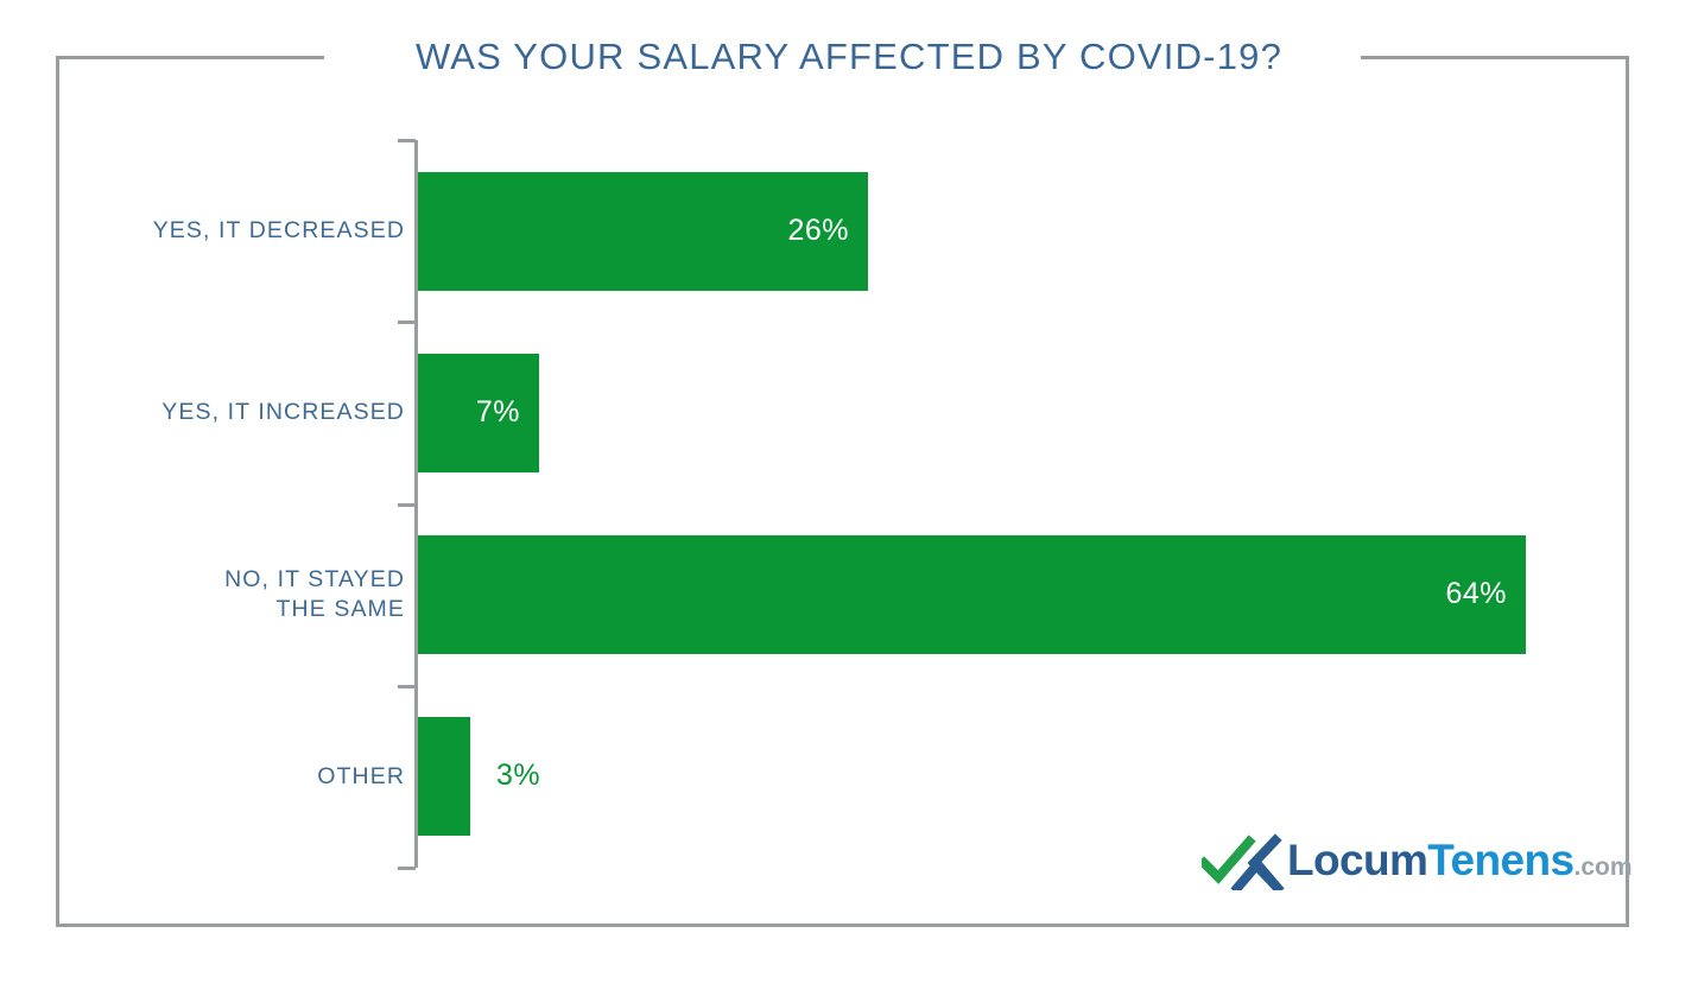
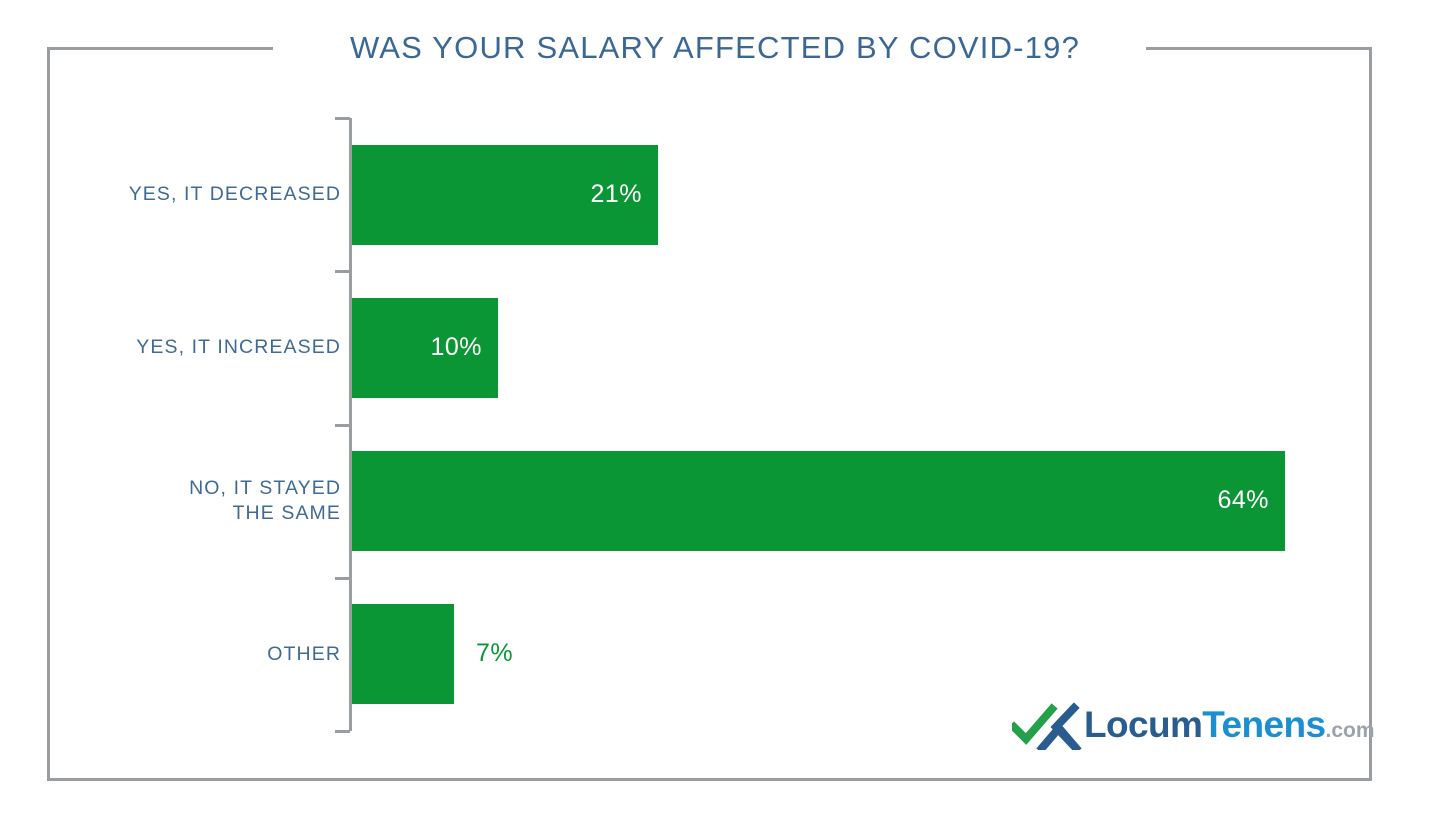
YES, IT DECREASED: 26% -> 21%
YES, IT INCREASED: 7% -> 10%
OTHER: 3% -> 7%
